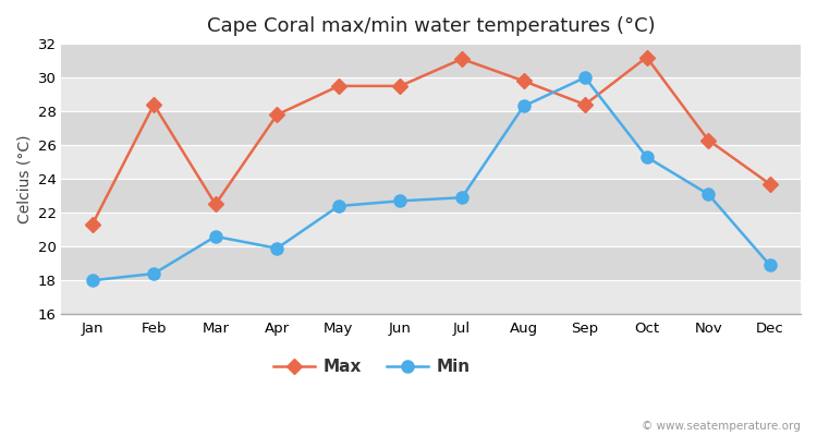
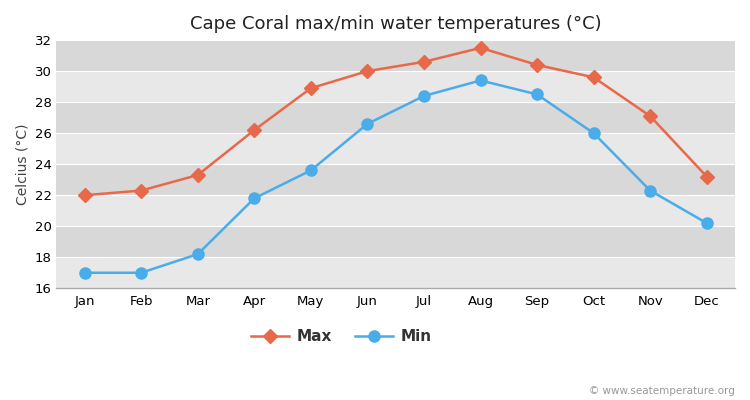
Max/Jan: 21.3 -> 22.0
Min/Jan: 18.0 -> 17.0
Max/Feb: 28.4 -> 22.3
Min/Feb: 18.4 -> 17.0
Max/Mar: 22.5 -> 23.3
Min/Mar: 20.6 -> 18.2
Max/Apr: 27.8 -> 26.2
Min/Apr: 19.9 -> 21.8
Max/May: 29.5 -> 28.9
Min/May: 22.4 -> 23.6
Max/Jun: 29.5 -> 30.0
Min/Jun: 22.7 -> 26.6
Max/Jul: 31.1 -> 30.6
Min/Jul: 22.9 -> 28.4
Max/Aug: 29.8 -> 31.5
Min/Aug: 28.3 -> 29.4
Max/Sep: 28.4 -> 30.4
Min/Sep: 30.0 -> 28.5
Max/Oct: 31.2 -> 29.6
Min/Oct: 25.3 -> 26.0
Max/Nov: 26.3 -> 27.1
Min/Nov: 23.1 -> 22.3
Max/Dec: 23.7 -> 23.2
Min/Dec: 18.9 -> 20.2
